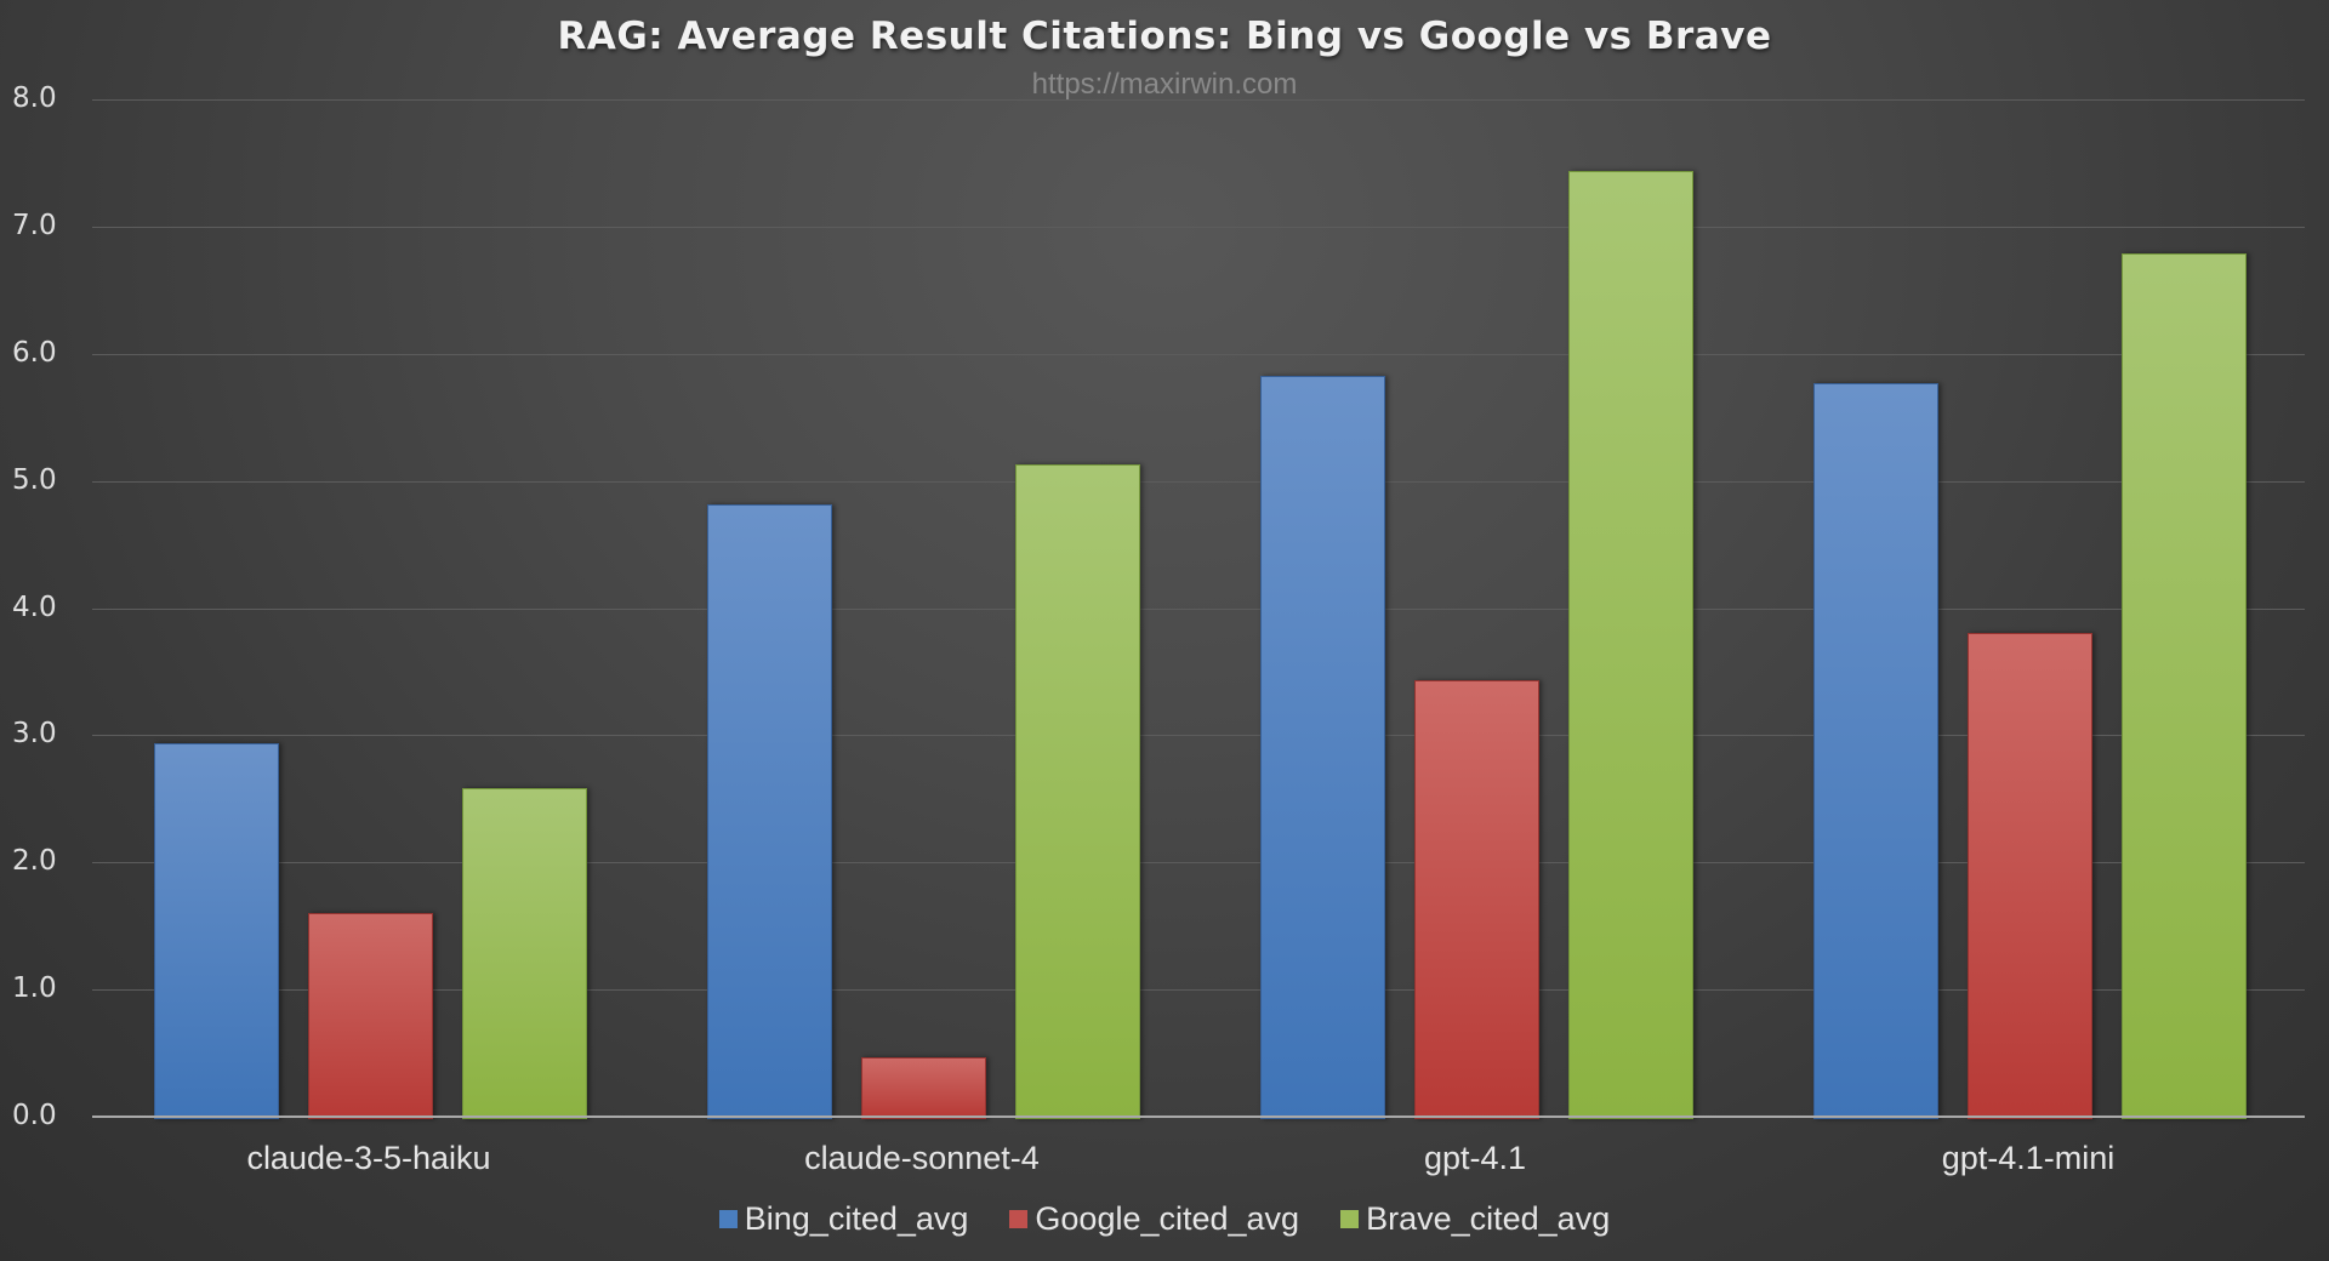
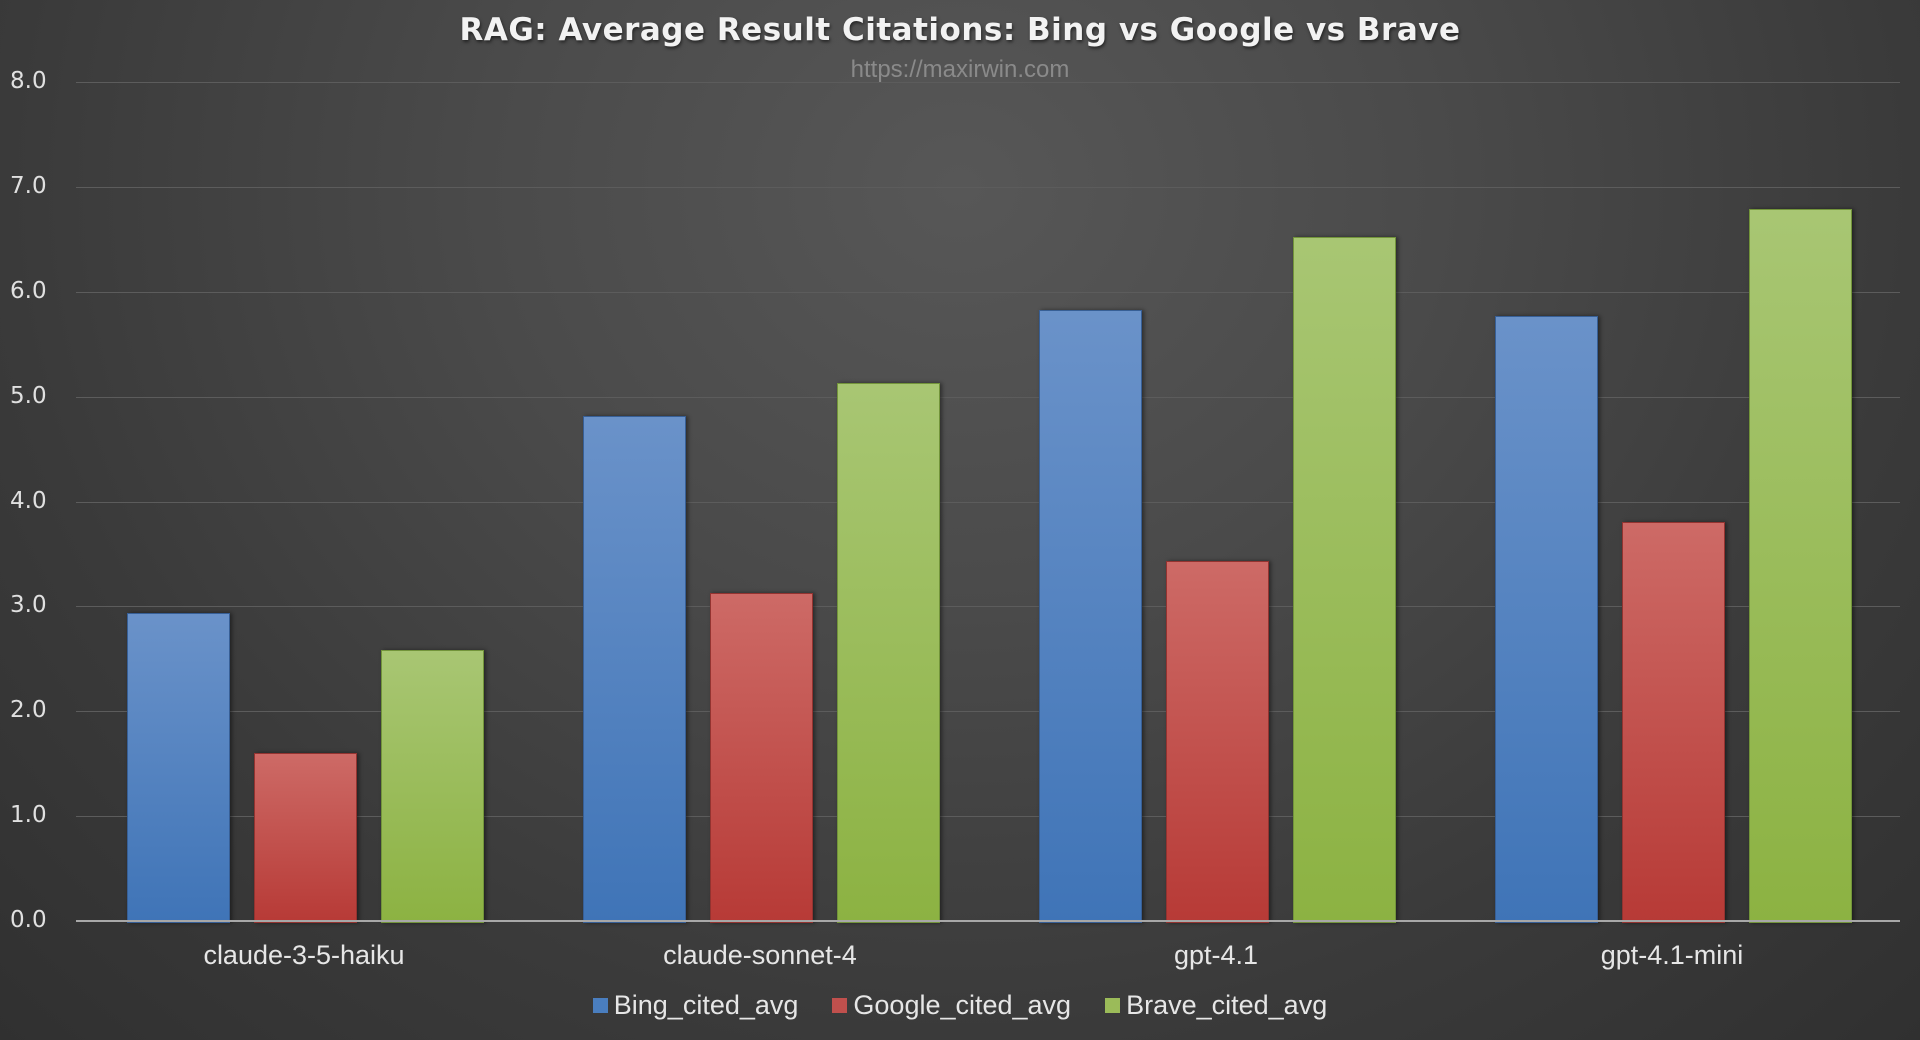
Google_cited_avg/claude-sonnet-4: 0.47 -> 3.13
Brave_cited_avg/gpt-4.1: 7.44 -> 6.52
